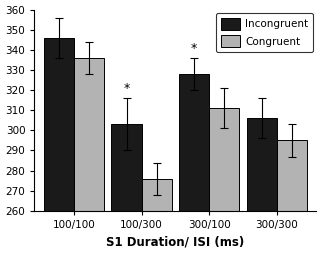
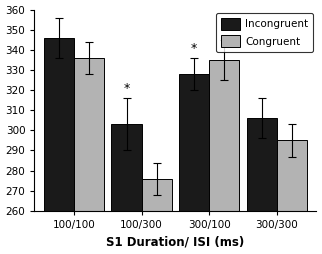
Congruent/300/100: 311 -> 335
